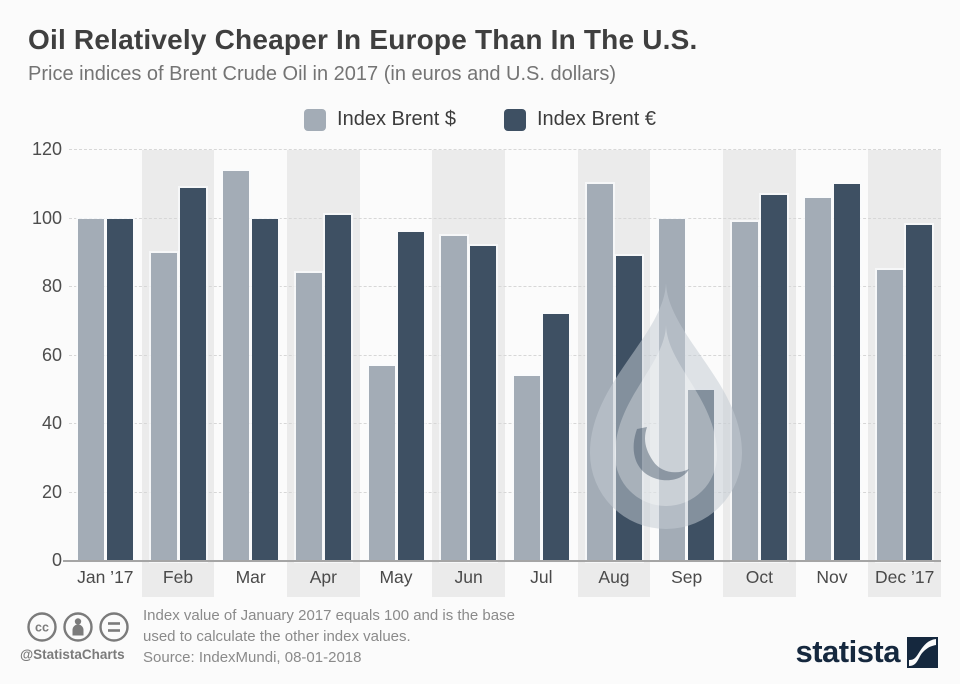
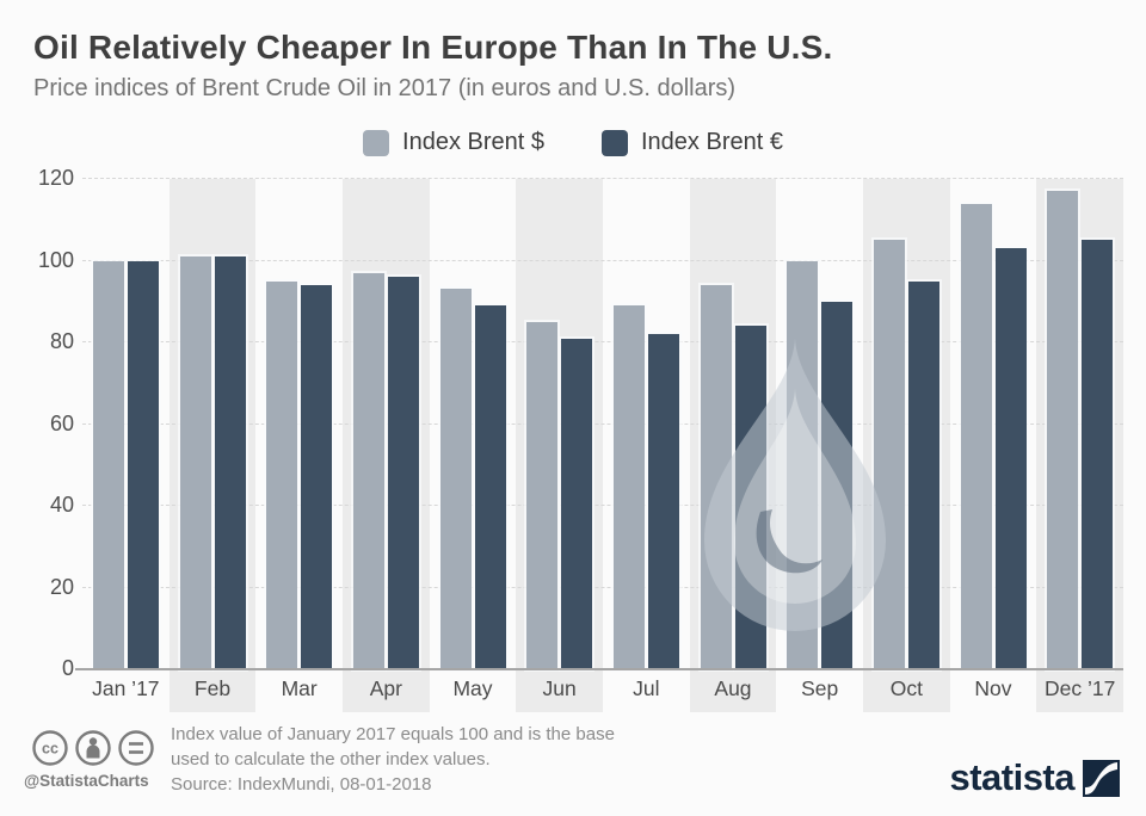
Index Brent $/Feb: 90 -> 101
Index Brent €/Feb: 109 -> 101
Index Brent $/Mar: 114 -> 95
Index Brent €/Mar: 100 -> 94
Index Brent $/Apr: 84 -> 97
Index Brent €/Apr: 101 -> 96
Index Brent $/May: 57 -> 93
Index Brent €/May: 96 -> 89
Index Brent $/Jun: 95 -> 85
Index Brent €/Jun: 92 -> 81
Index Brent $/Jul: 54 -> 89
Index Brent €/Jul: 72 -> 82
Index Brent $/Aug: 110 -> 94
Index Brent €/Aug: 89 -> 84
Index Brent €/Sep: 50 -> 90
Index Brent $/Oct: 99 -> 105
Index Brent €/Oct: 107 -> 95
Index Brent $/Nov: 106 -> 114
Index Brent €/Nov: 110 -> 103
Index Brent $/Dec ’17: 85 -> 117
Index Brent €/Dec ’17: 98 -> 105
